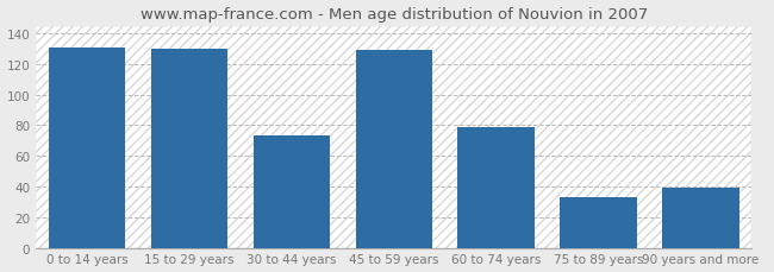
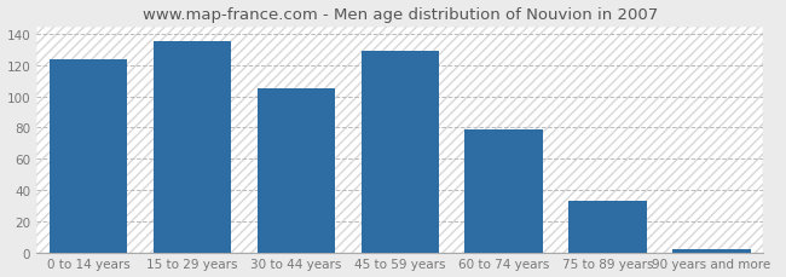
0 to 14 years: 131 -> 124
15 to 29 years: 130 -> 135
30 to 44 years: 73 -> 105
90 years and more: 39 -> 2
